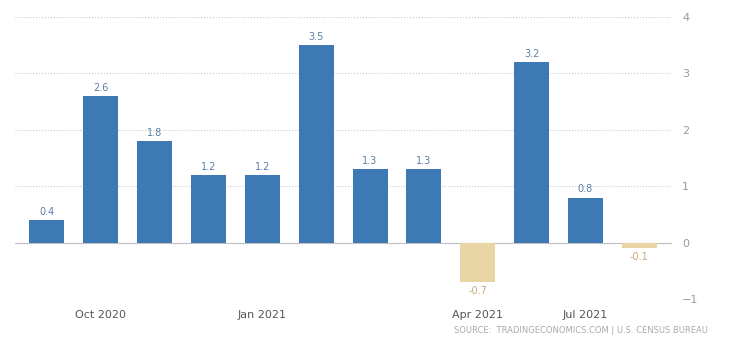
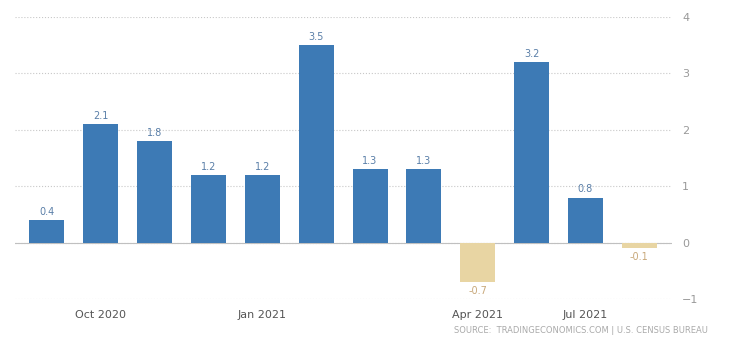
Oct 2020: 2.6 -> 2.1
